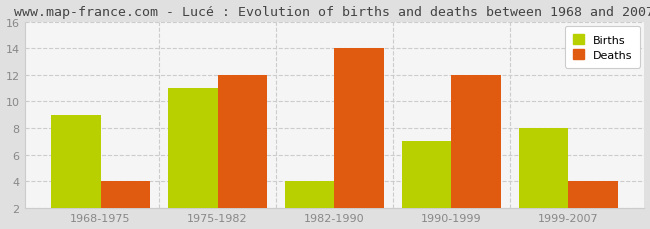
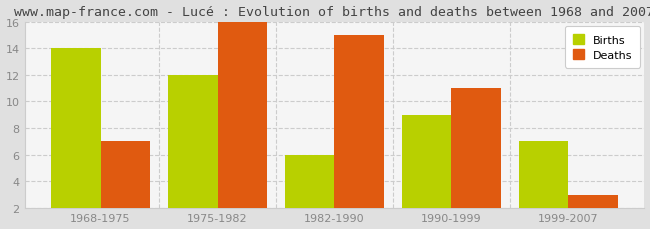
Births/1968-1975: 9 -> 14
Deaths/1968-1975: 4 -> 7
Births/1975-1982: 11 -> 12
Deaths/1975-1982: 12 -> 16
Births/1982-1990: 4 -> 6
Deaths/1982-1990: 14 -> 15
Births/1990-1999: 7 -> 9
Deaths/1990-1999: 12 -> 11
Births/1999-2007: 8 -> 7
Deaths/1999-2007: 4 -> 3
